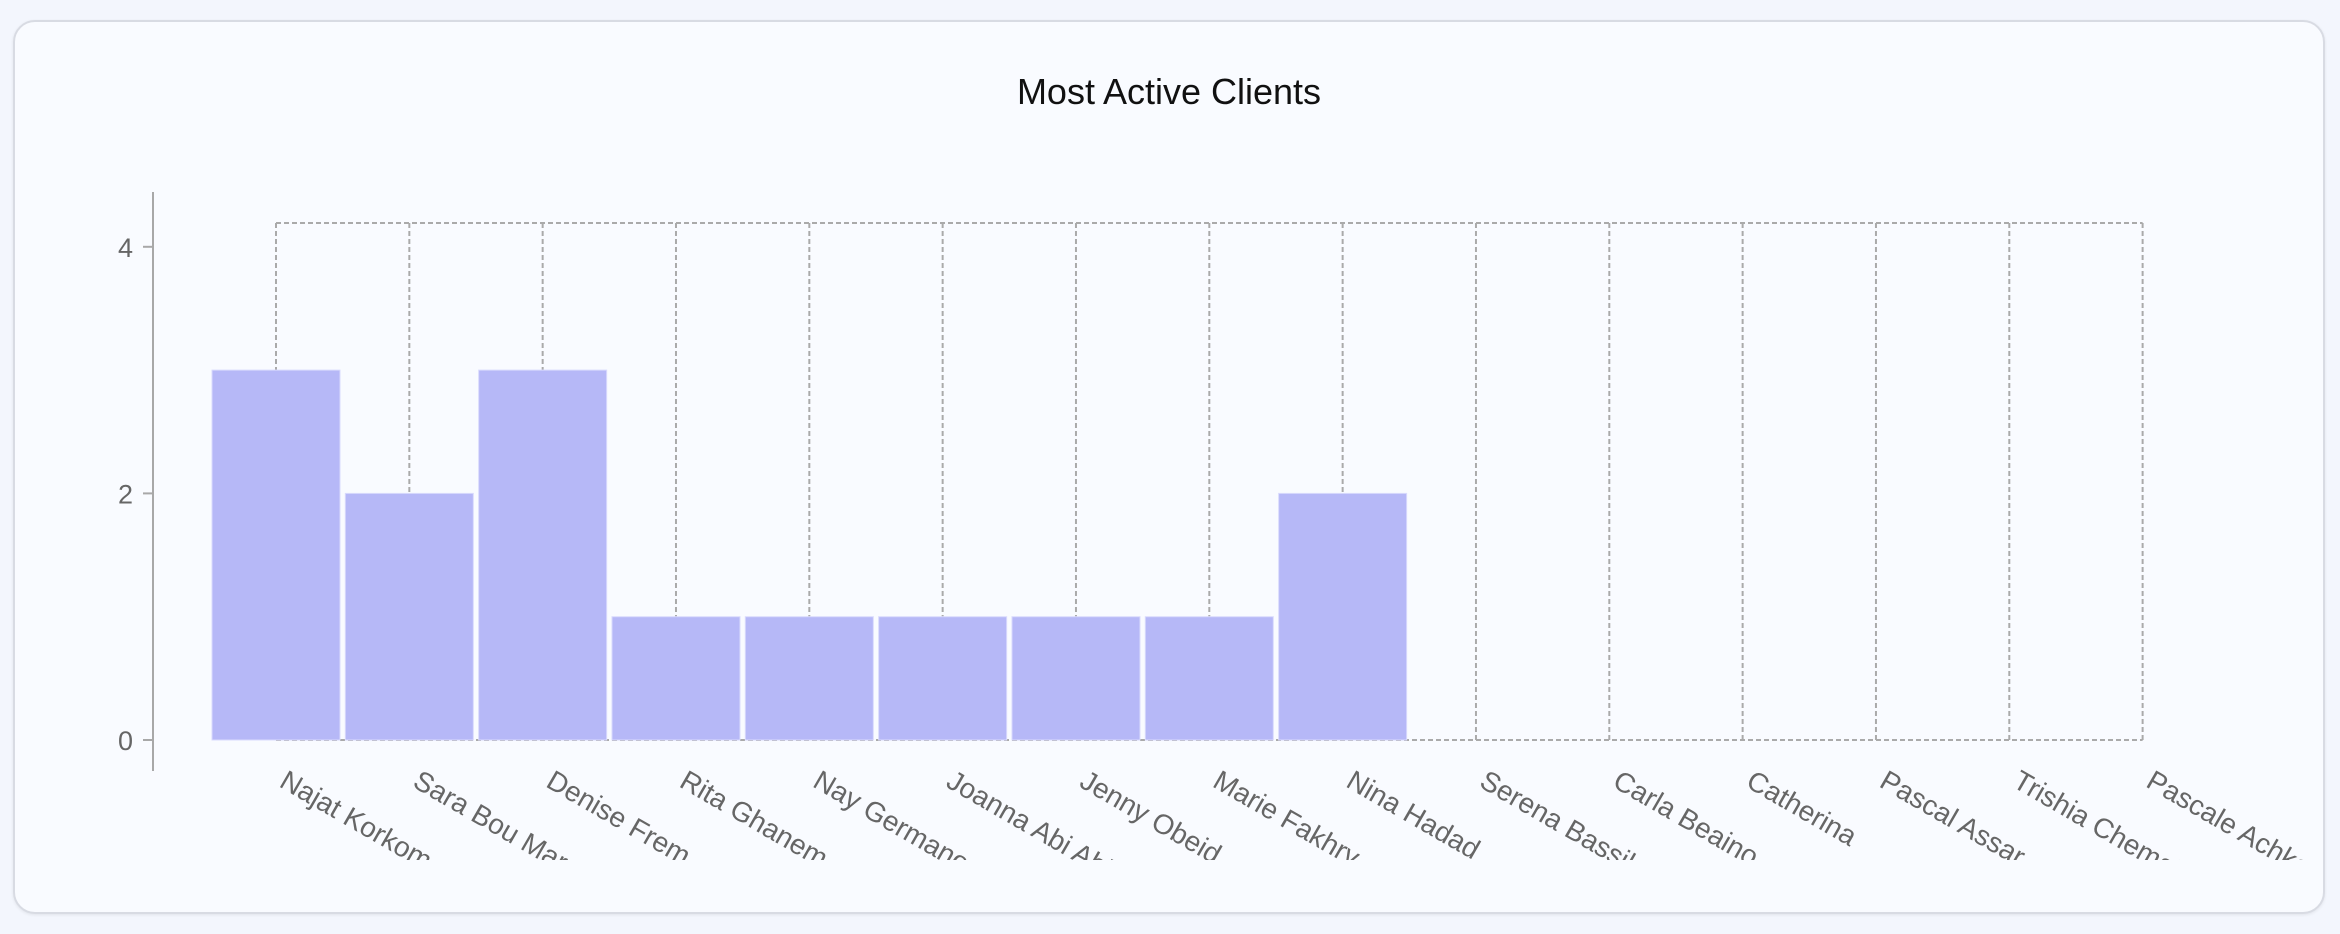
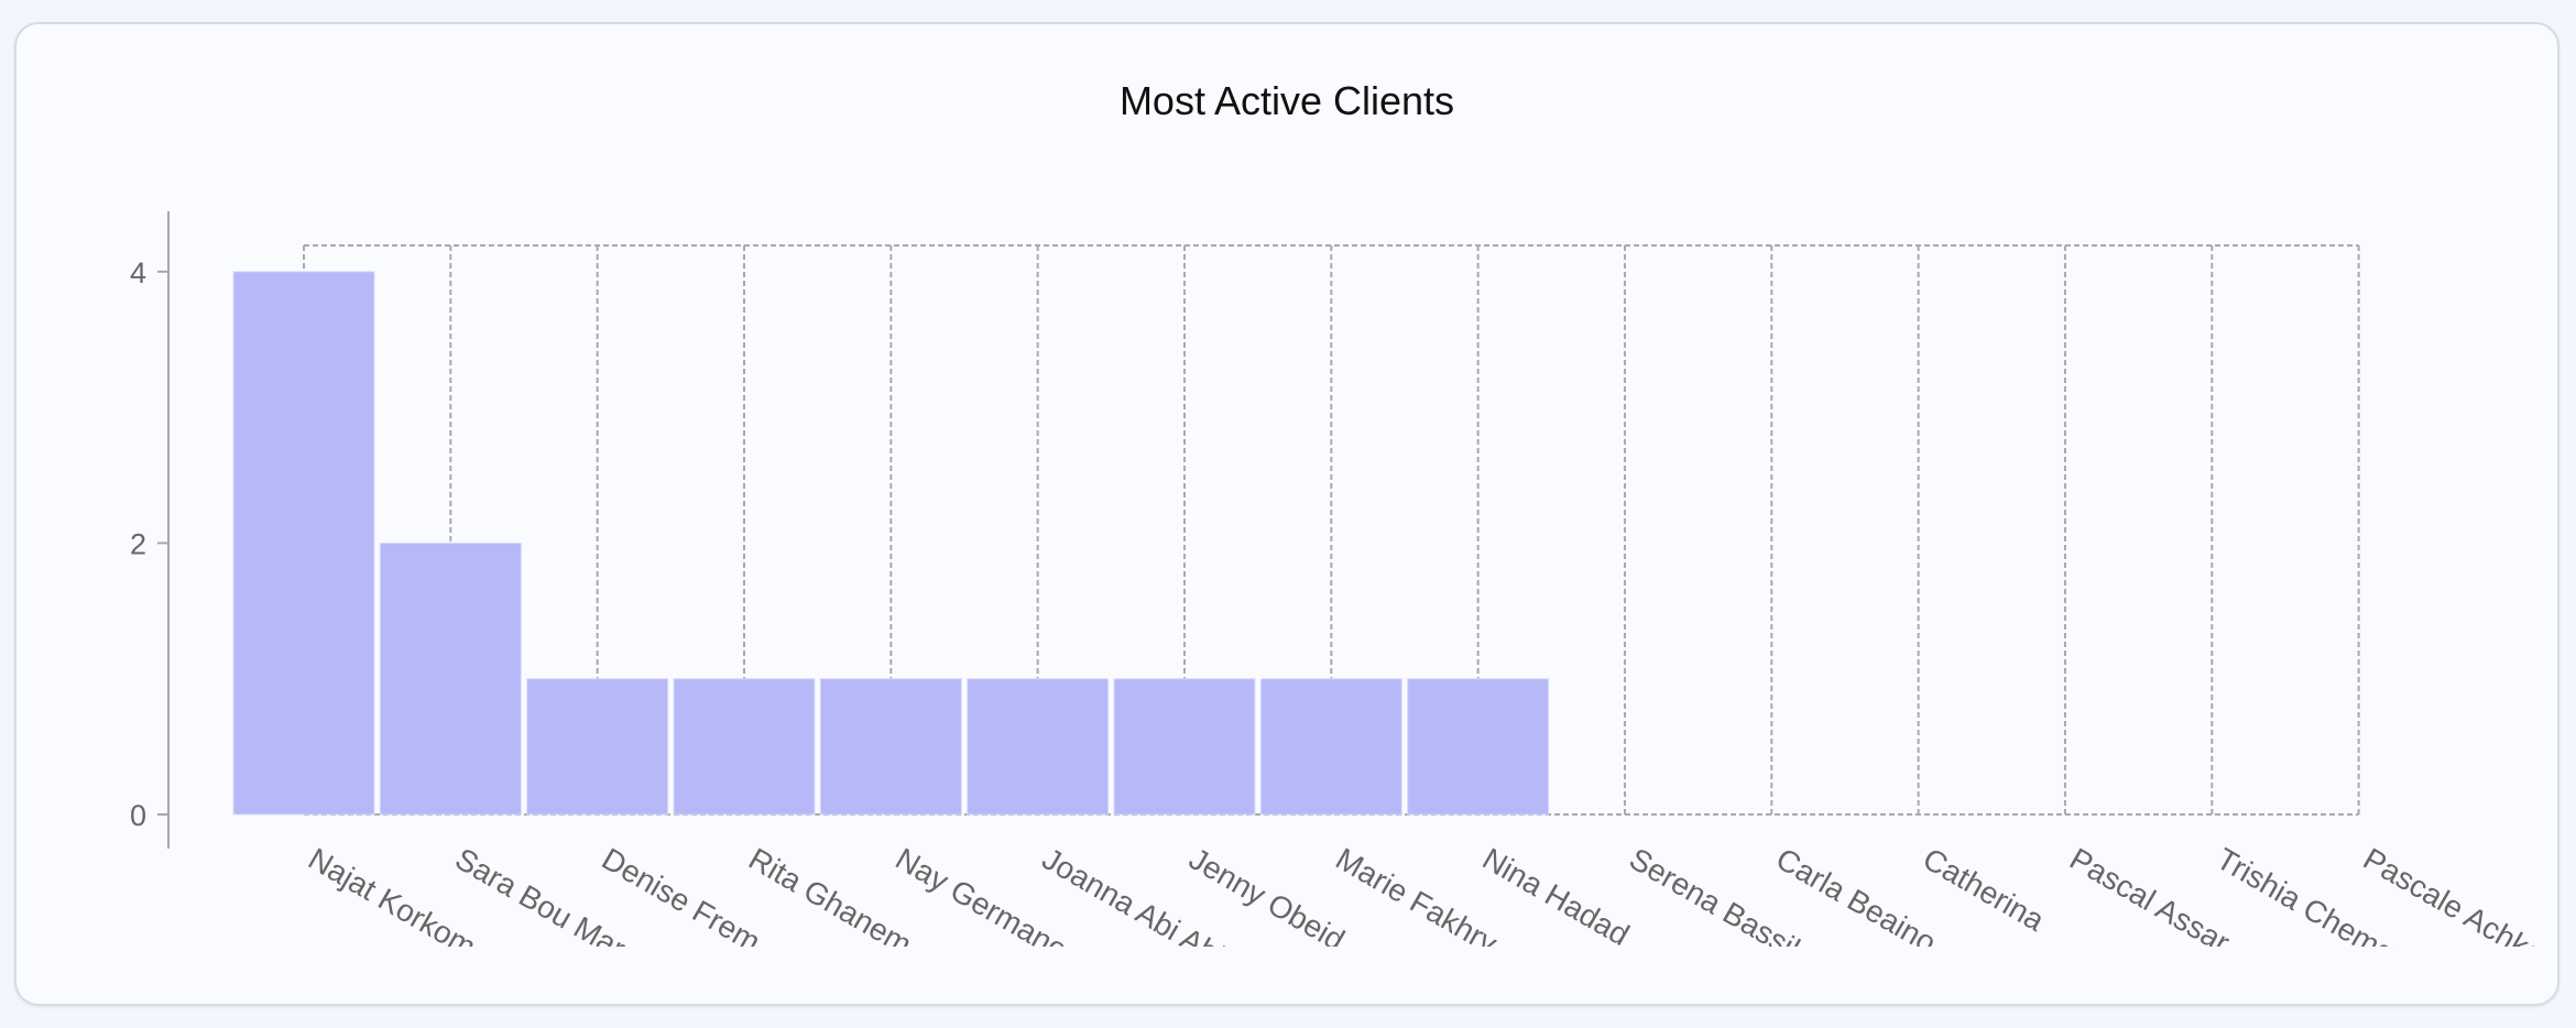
Najat Korkomaz: 3 -> 4
Denise Frem: 3 -> 1
Nina Hadad: 2 -> 1
